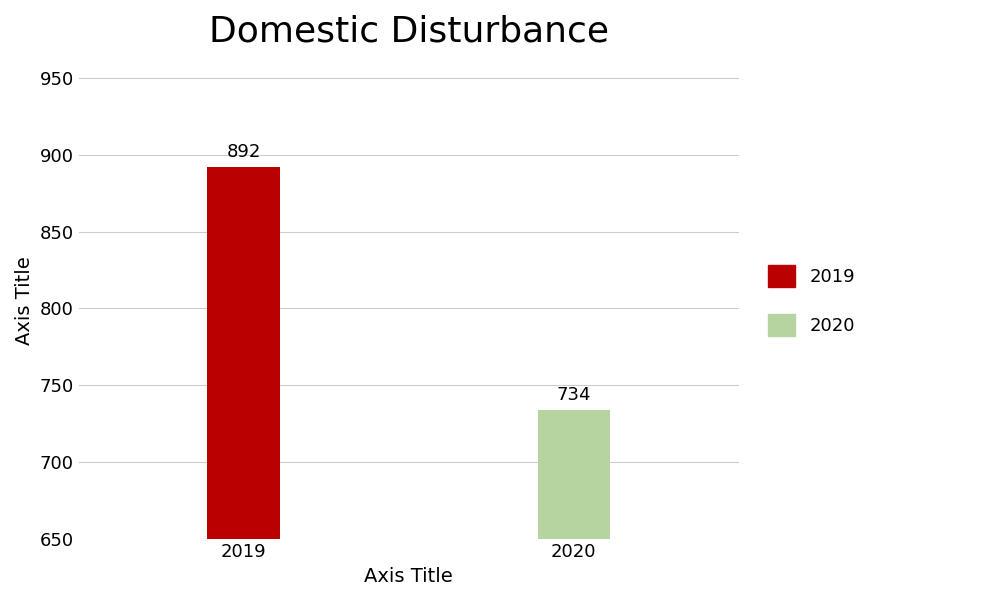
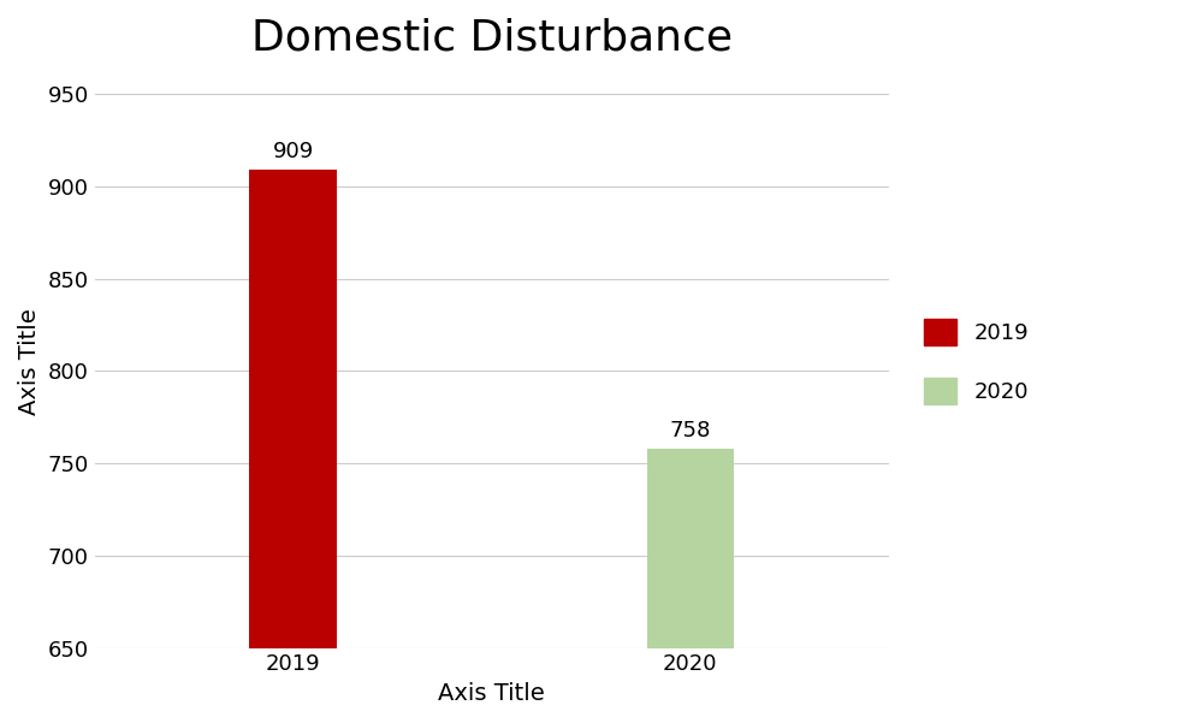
2019: 892 -> 909
2020: 734 -> 758
